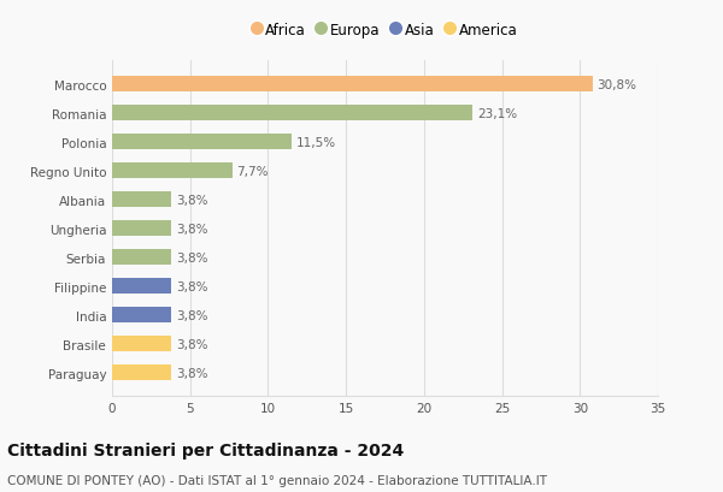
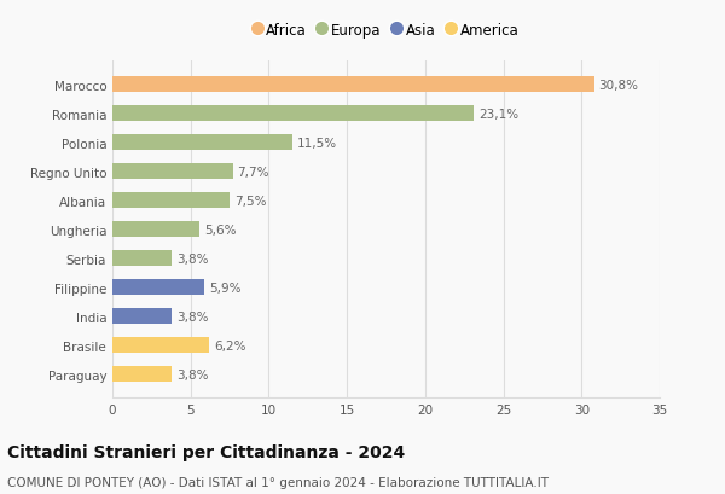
Albania: 3,8% -> 7,5%
Ungheria: 3,8% -> 5,6%
Filippine: 3,8% -> 5,9%
Brasile: 3,8% -> 6,2%
